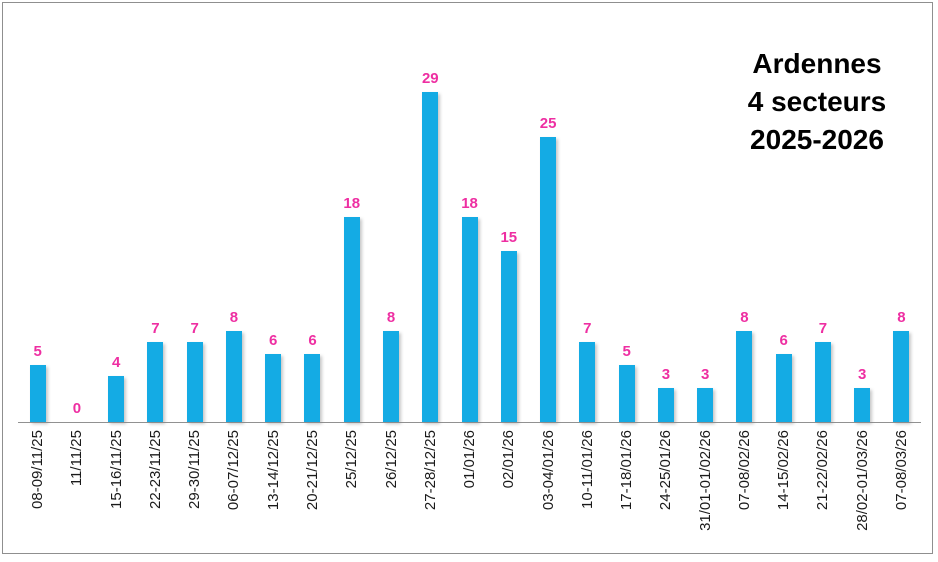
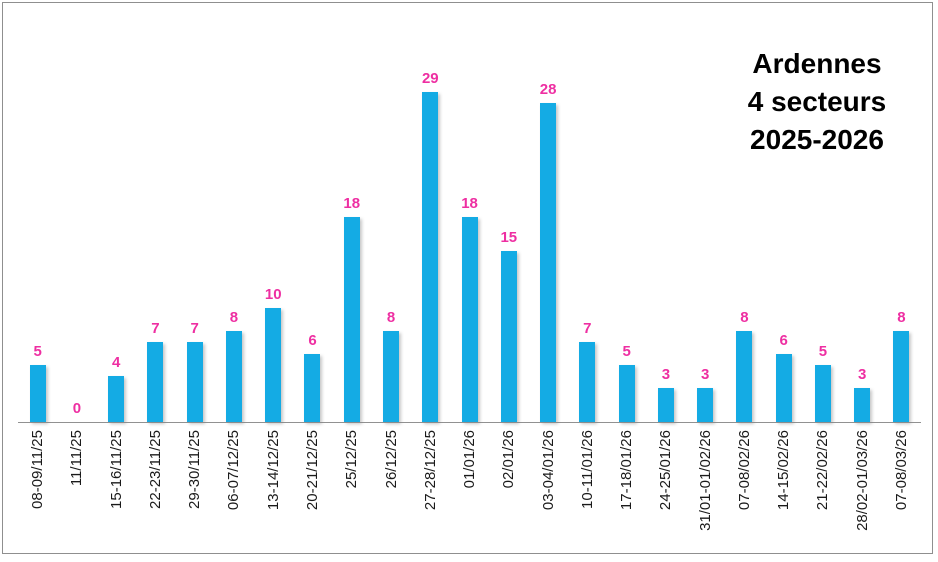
13-14/12/25: 6 -> 10
03-04/01/26: 25 -> 28
21-22/02/26: 7 -> 5
